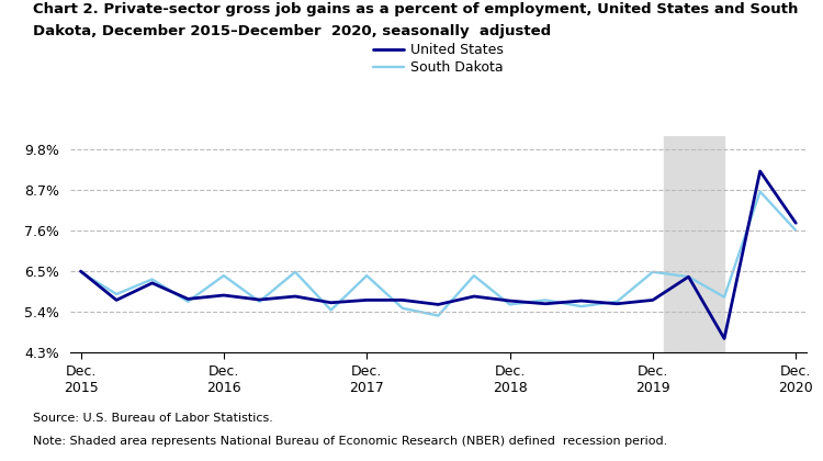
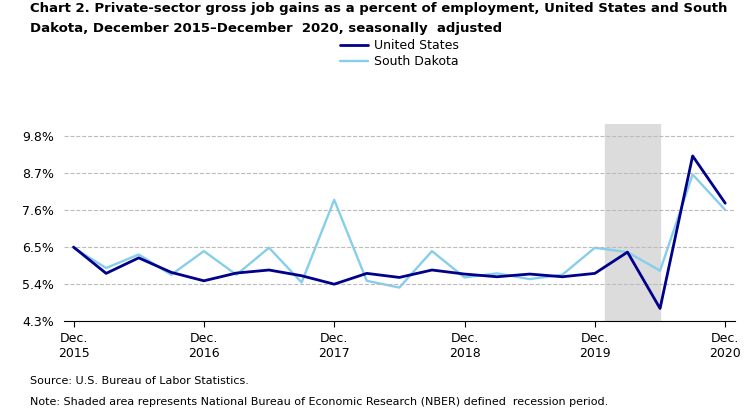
United States/Dec. 2016: 5.85% -> 5.50%
United States/Dec. 2017: 5.72% -> 5.40%
South Dakota/Dec. 2017: 6.38% -> 7.90%
